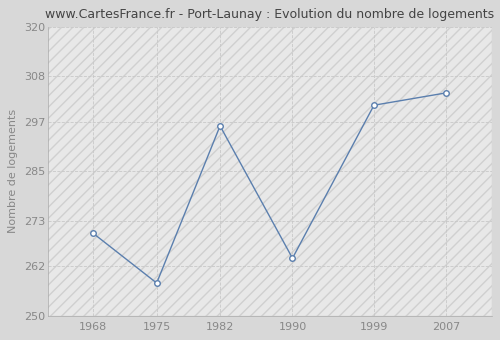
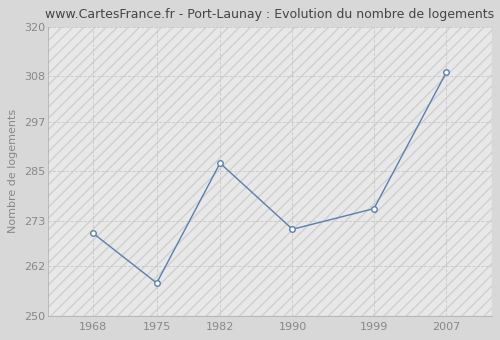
1982: 296 -> 287
1990: 264 -> 271
1999: 301 -> 276
2007: 304 -> 309
